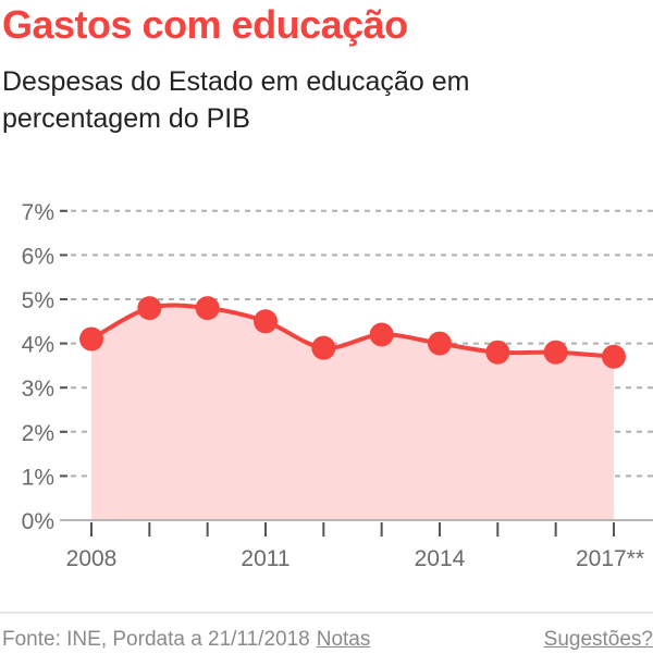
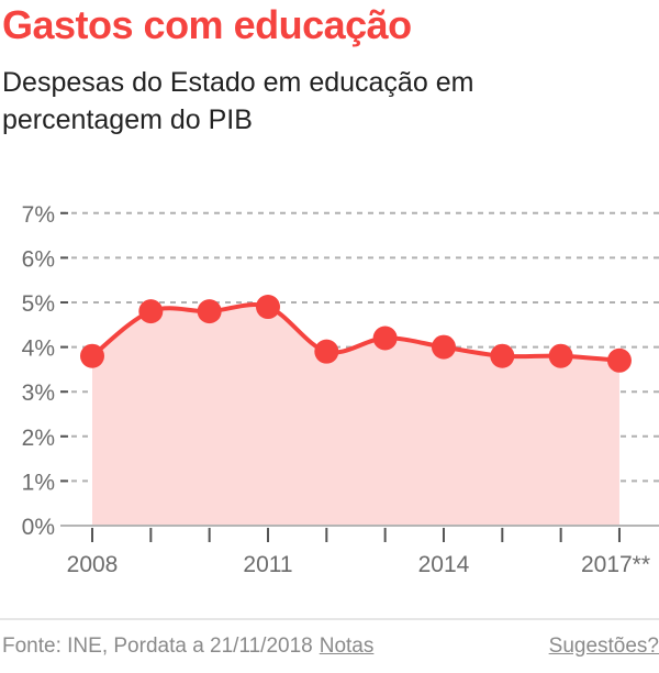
2008: 4.1% -> 3.8%
2011: 4.5% -> 4.9%
